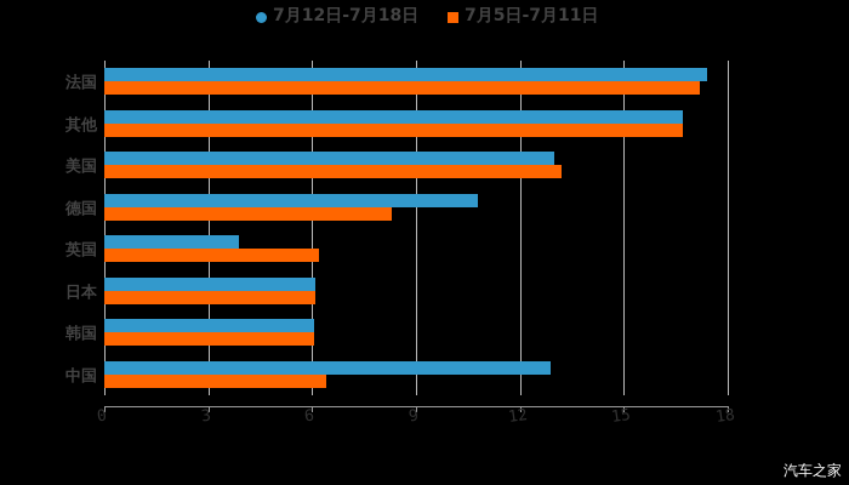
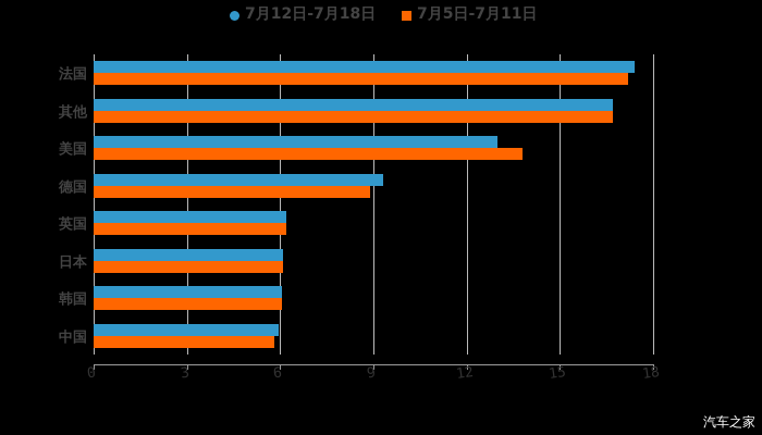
7月5日-7月11日/美国: 13.2 -> 13.8
7月12日-7月18日/德国: 10.8 -> 9.3
7月5日-7月11日/德国: 8.3 -> 8.9
7月12日-7月18日/英国: 3.9 -> 6.2
7月12日-7月18日/中国: 12.9 -> 6.0
7月5日-7月11日/中国: 6.4 -> 5.8
